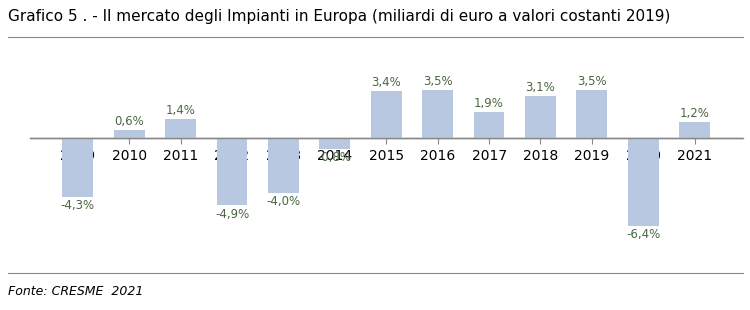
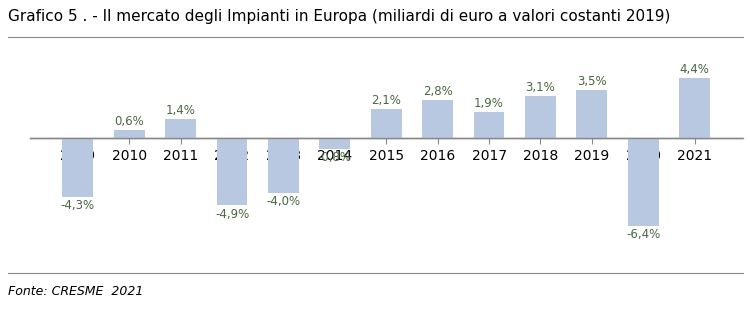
2015: 3,4% -> 2,1%
2016: 3,5% -> 2,8%
2021: 1,2% -> 4,4%
